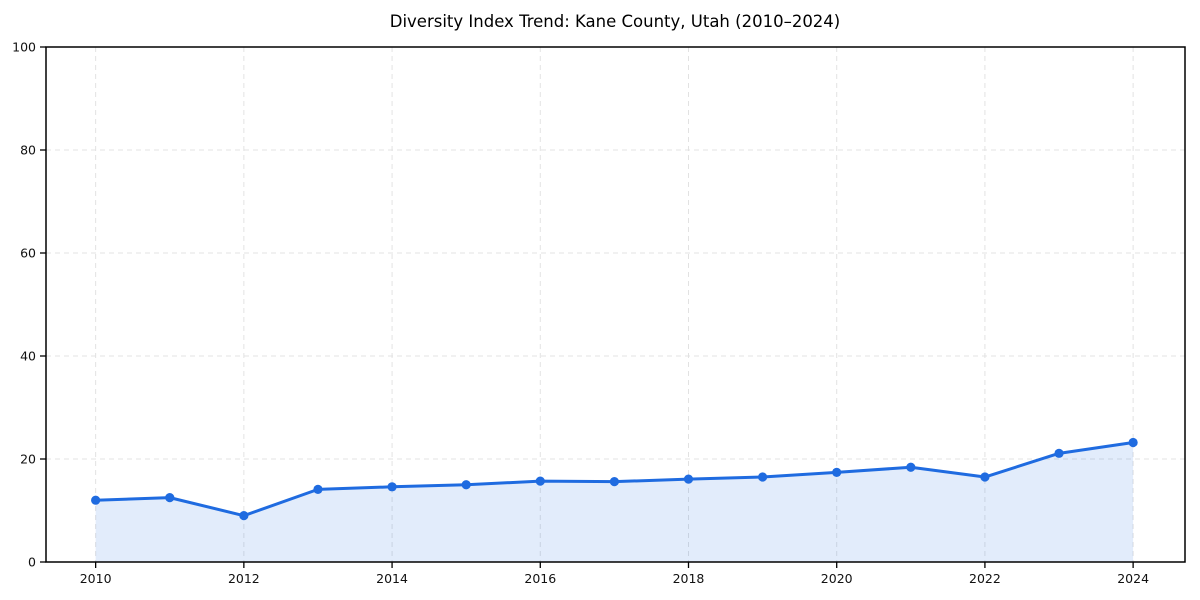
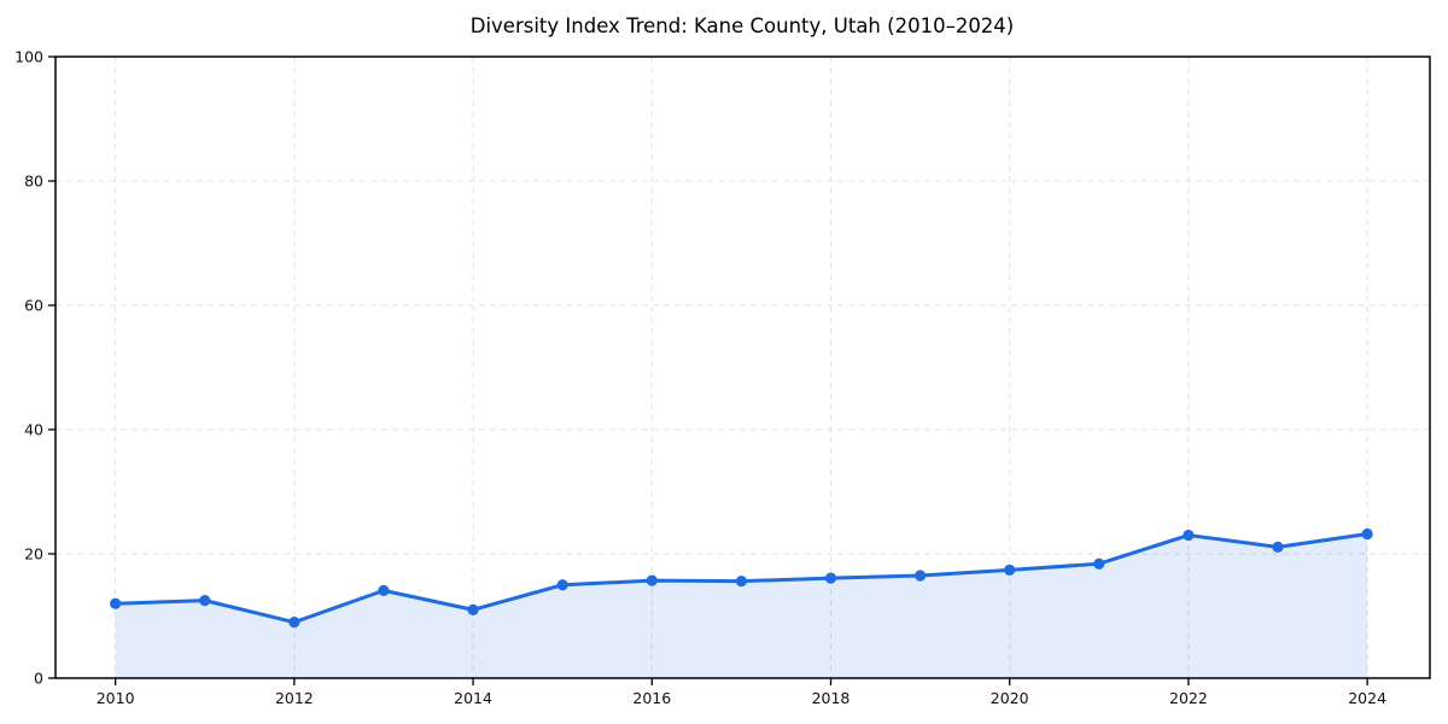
2014: 15 -> 11
2022: 16 -> 23
